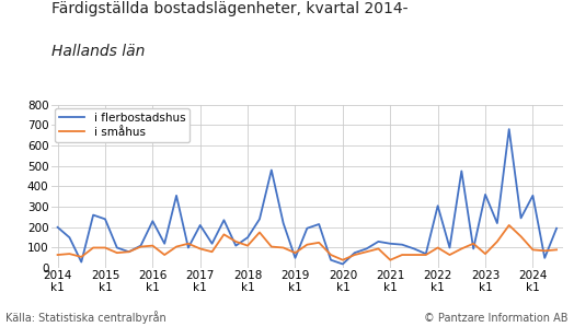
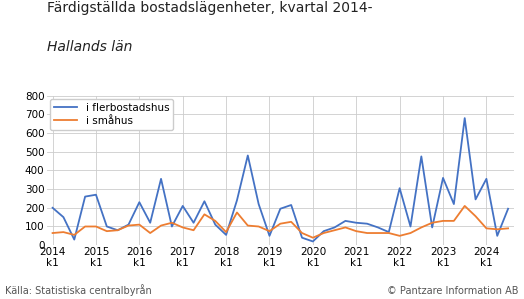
i flerbostadshus/2015 k1: 240 -> 270
i flerbostadshus/2018 k1: 150 -> 60
i småhus/2018 k1: 110 -> 70
i småhus/2021 k1: 40 -> 80
i småhus/2022 k1: 100 -> 50
i småhus/2023 k1: 70 -> 130
